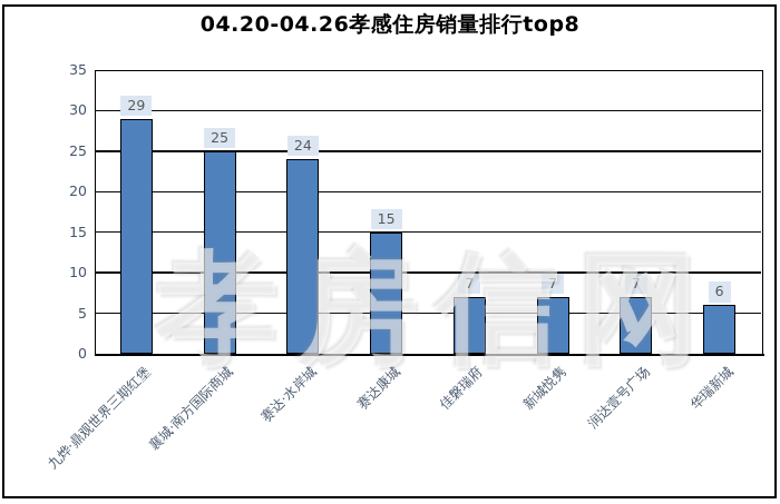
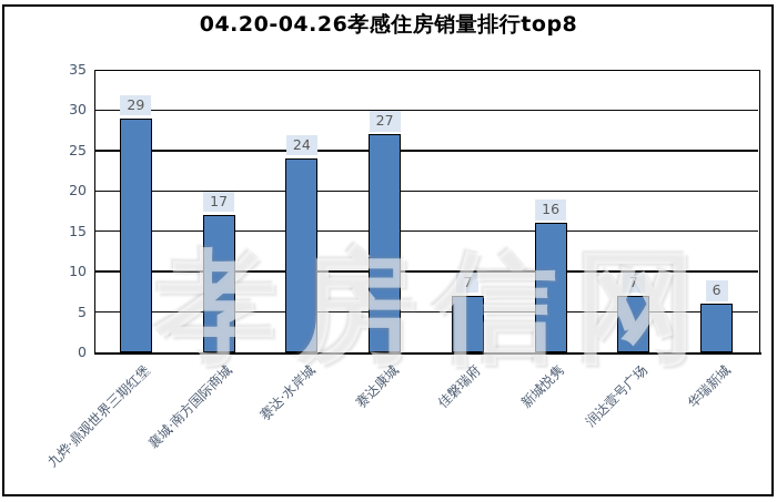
襄城·南方国际商城: 25 -> 17
赛达康城: 15 -> 27
新城悦隽: 7 -> 16
